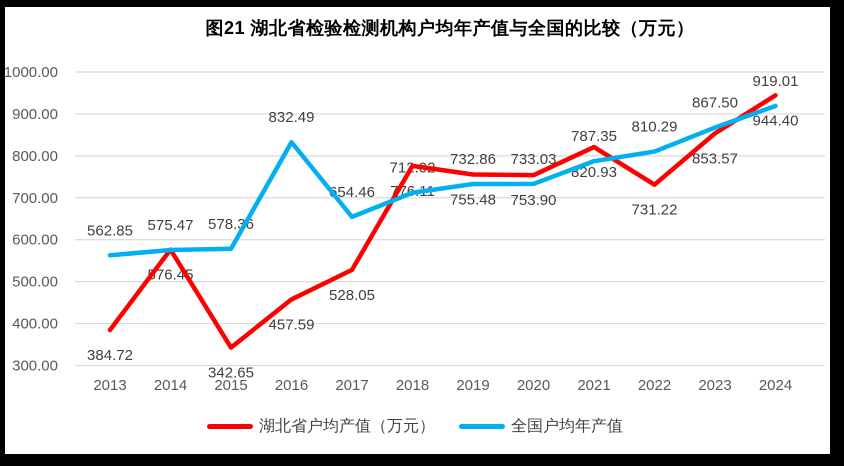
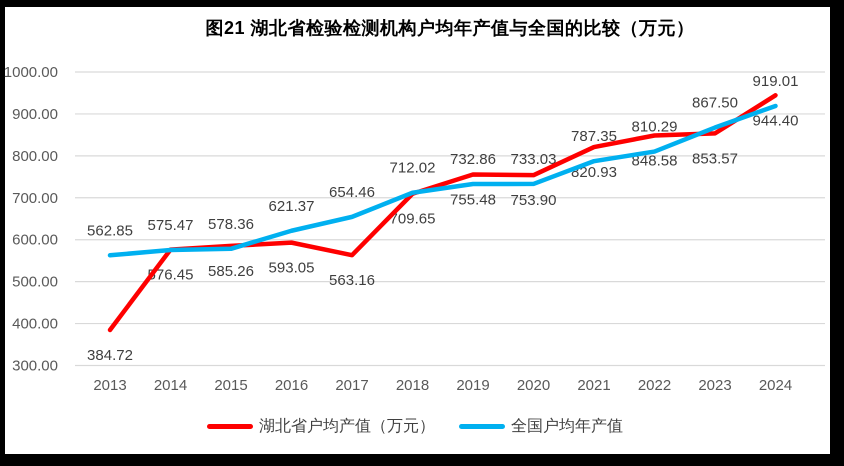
湖北省户均产值（万元）/2015: 342.65 -> 585.26
湖北省户均产值（万元）/2016: 457.59 -> 593.05
全国户均年产值/2016: 832.49 -> 621.37
湖北省户均产值（万元）/2017: 528.05 -> 563.16
湖北省户均产值（万元）/2018: 776.11 -> 709.65
湖北省户均产值（万元）/2022: 731.22 -> 848.58
